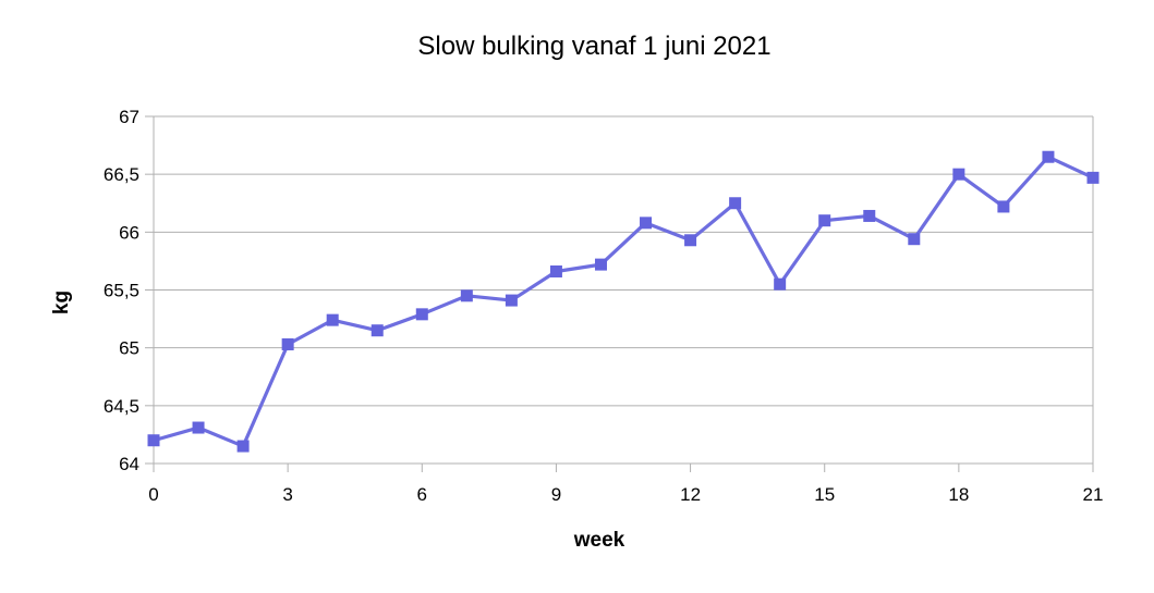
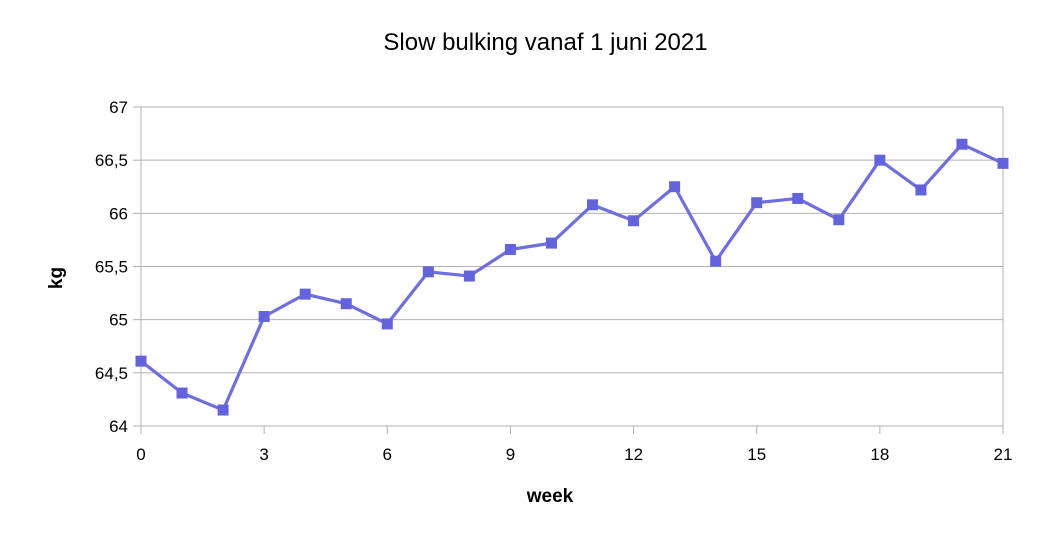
0: 64.20 -> 64.61
6: 65.29 -> 64.96
